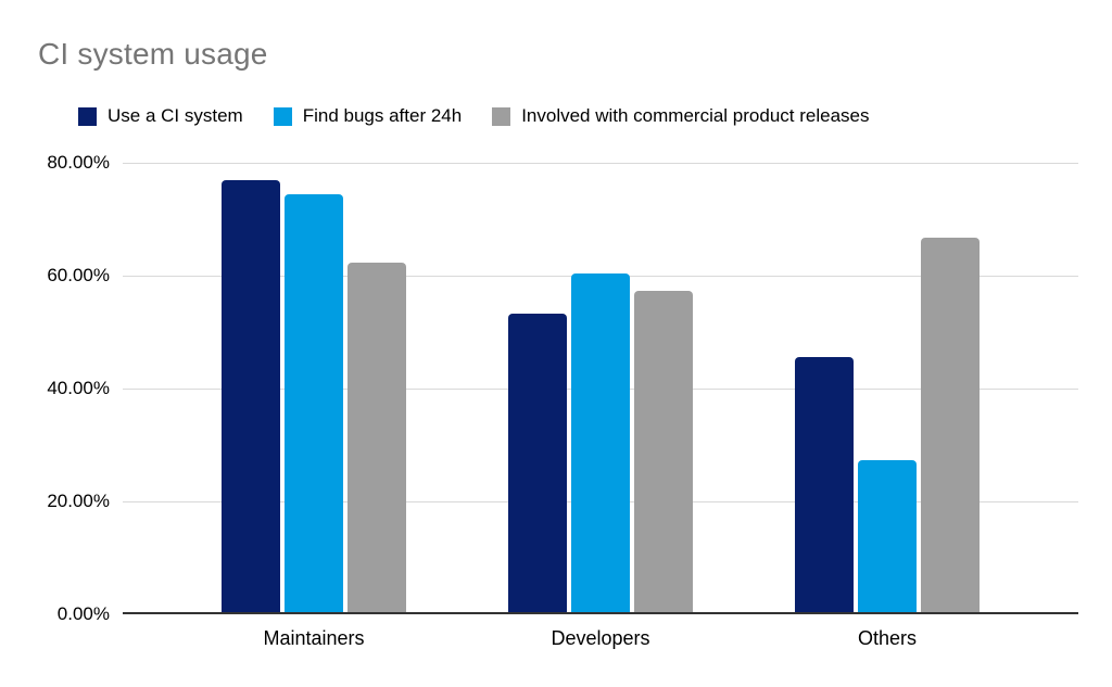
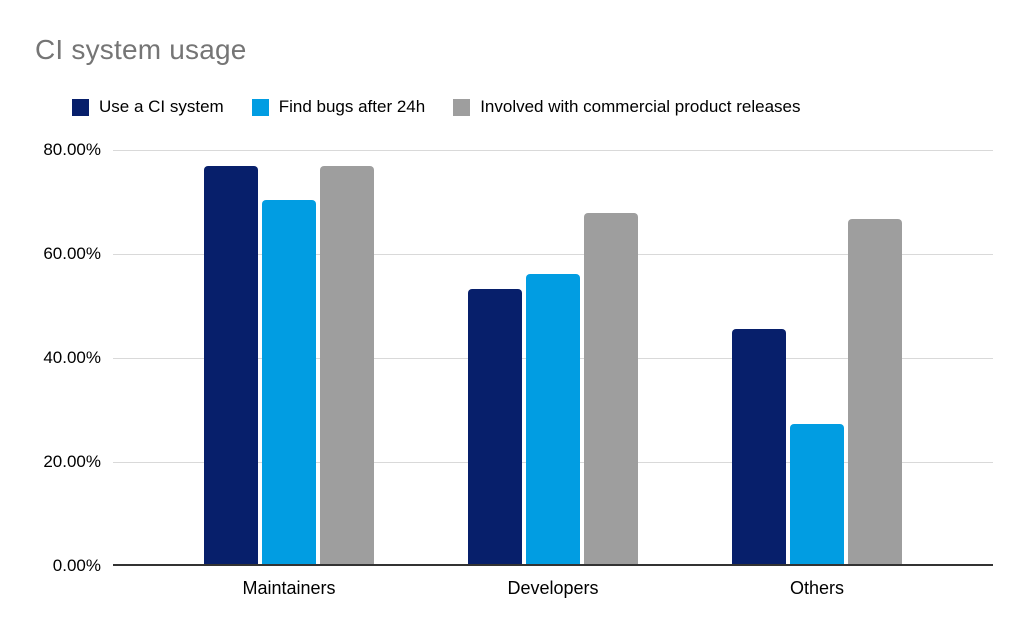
Find bugs after 24h/Maintainers: 74% -> 70%
Involved with commercial product releases/Maintainers: 62% -> 76%
Find bugs after 24h/Developers: 60% -> 56%
Involved with commercial product releases/Developers: 57% -> 68%
